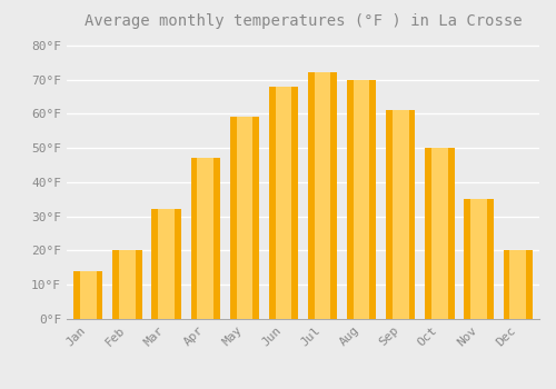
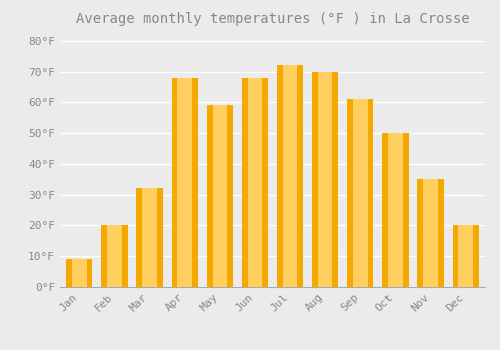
Jan: 14°F -> 9°F
Apr: 47°F -> 68°F
